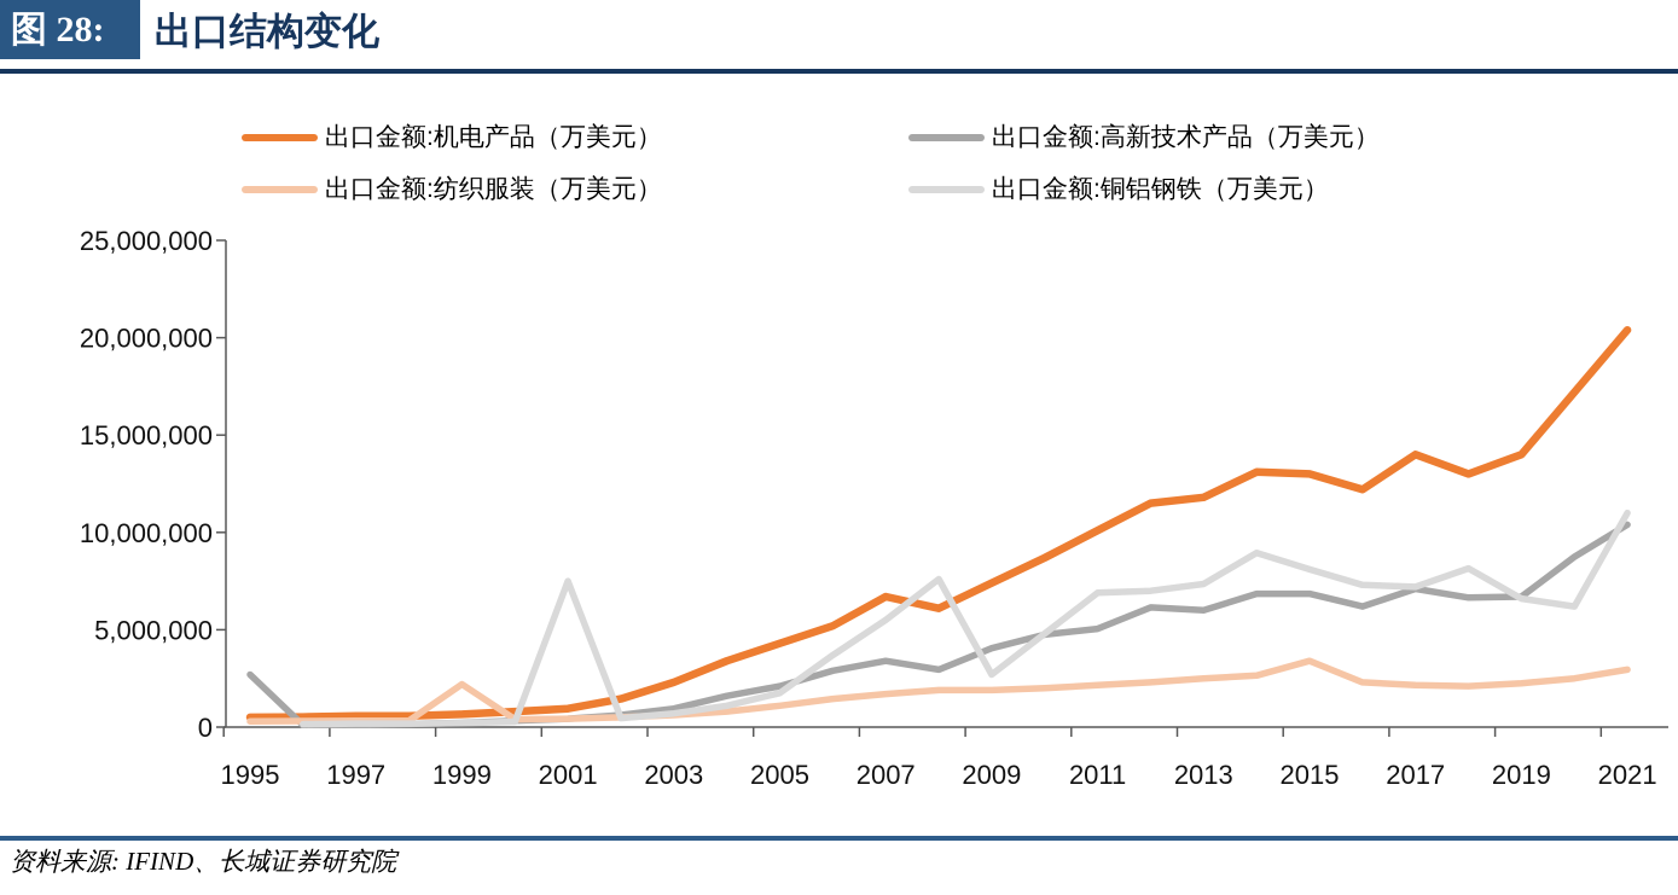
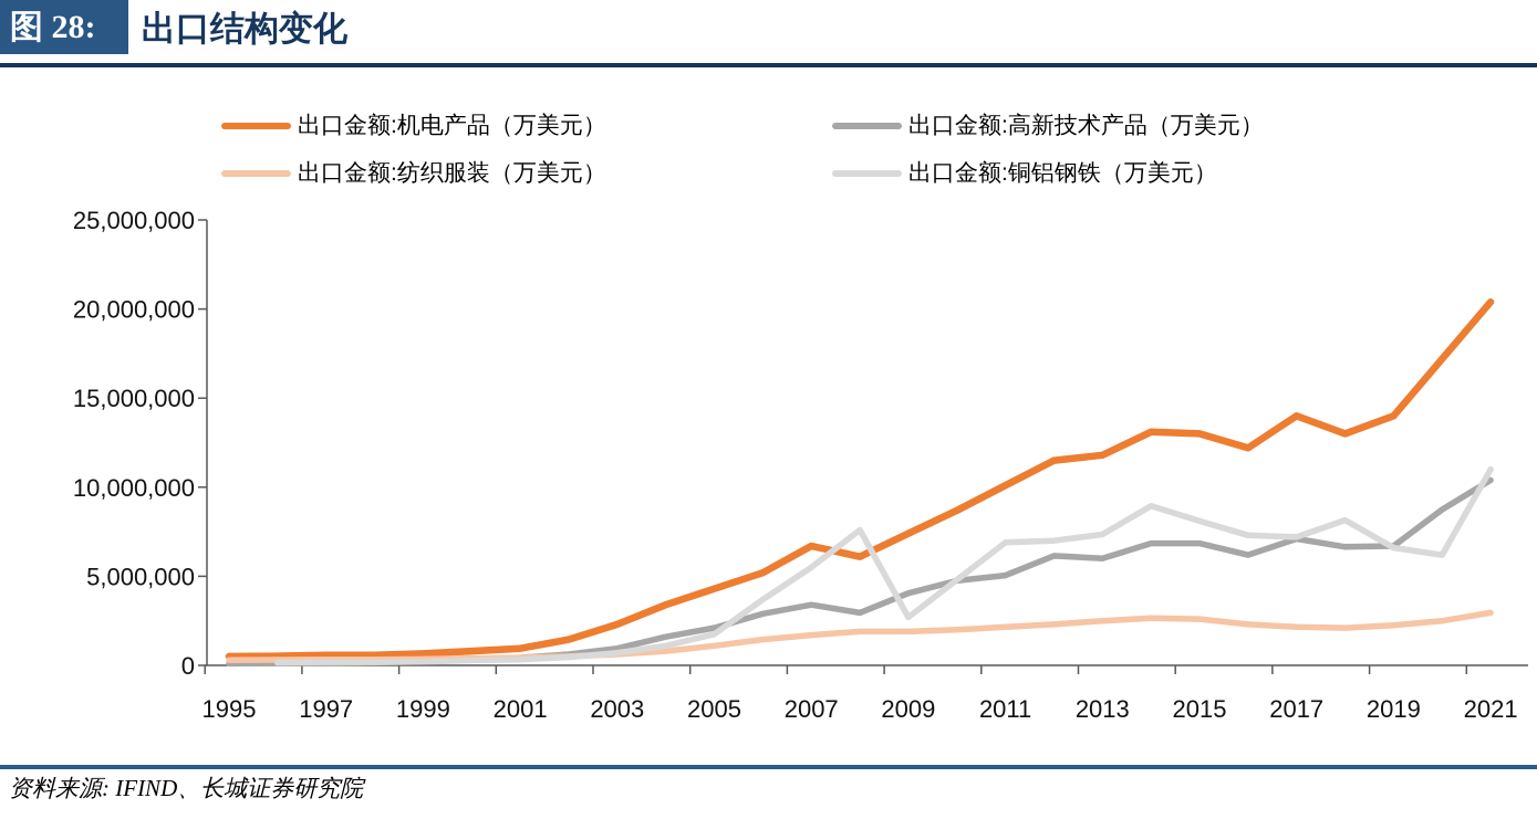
出口金额:高新技术产品（万美元）/1995: 2700000 -> 100000
出口金额:纺织服装（万美元）/1999: 2200000 -> 400000
出口金额:铜铝钢铁（万美元）/2001: 7500000 -> 300000
出口金额:纺织服装（万美元）/2015: 3400000 -> 2600000
